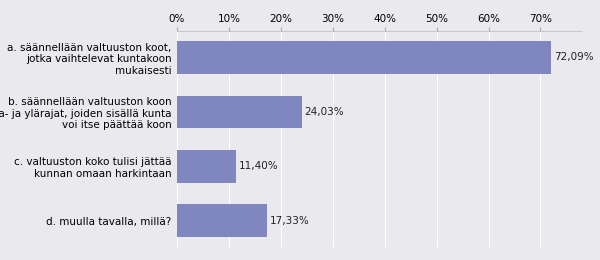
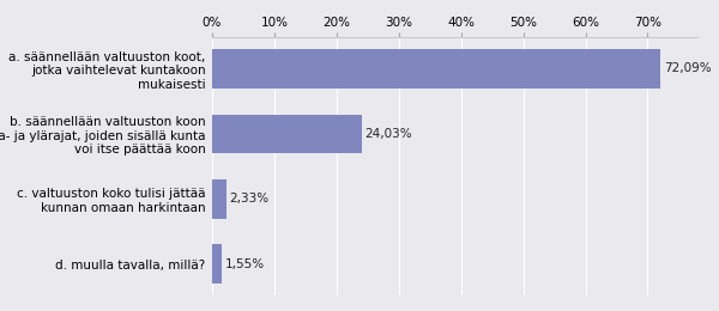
c. valtuuston koko tulisi jättää kunnan omaan harkintaan: 11,40% -> 2,33%
d. muulla tavalla, millä?: 17,33% -> 1,55%
